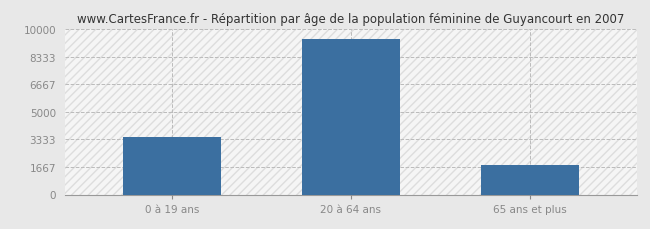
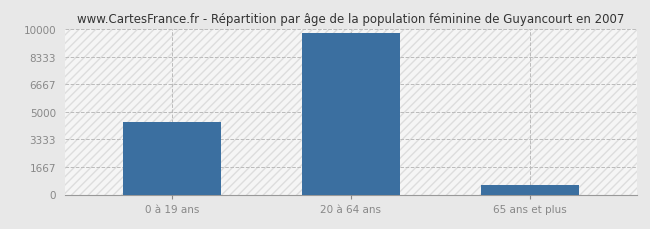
0 à 19 ans: 3500 -> 4400
20 à 64 ans: 9400 -> 9800
65 ans et plus: 1800 -> 600
